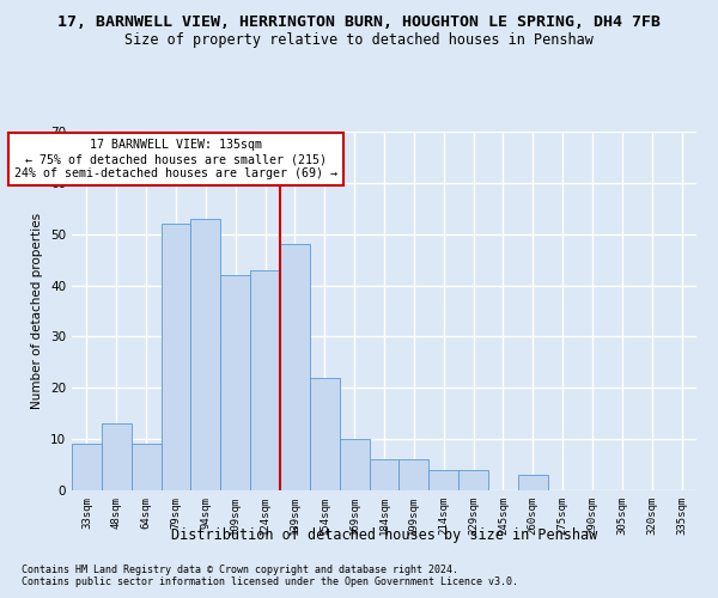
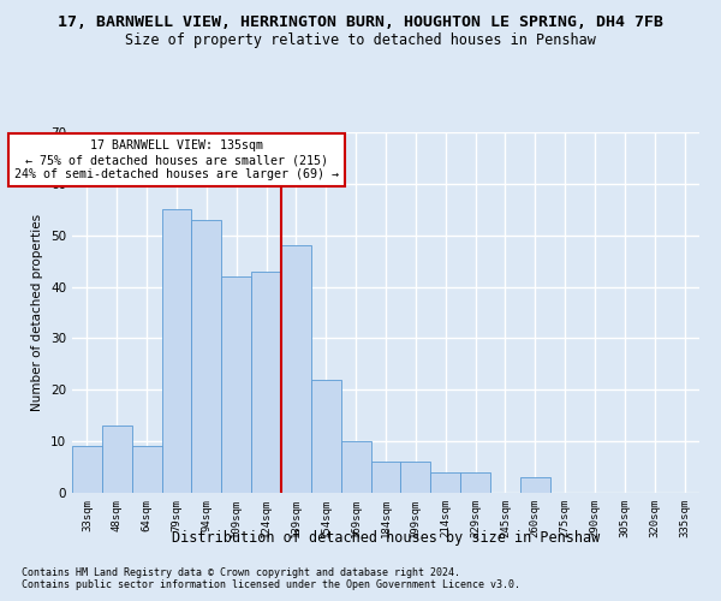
79sqm: 52 -> 55
